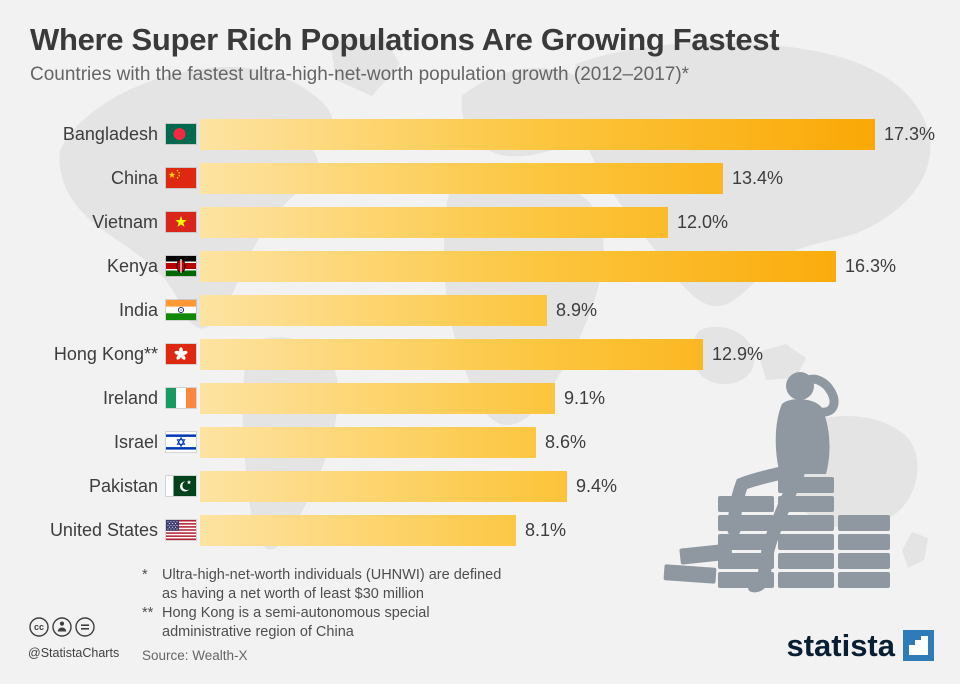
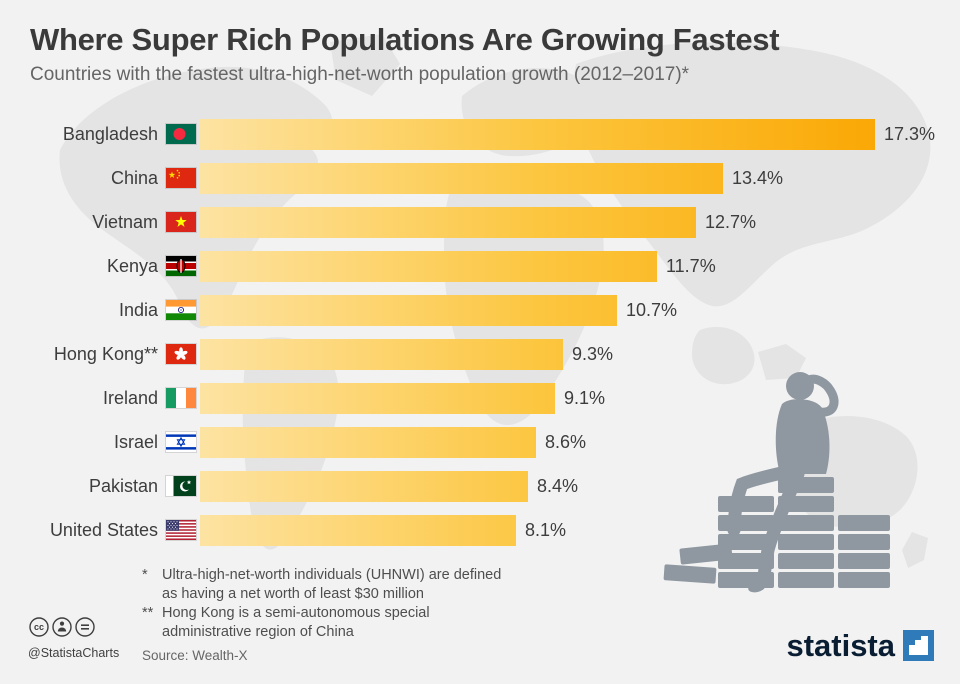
Vietnam: 12.0% -> 12.7%
Kenya: 16.3% -> 11.7%
India: 8.9% -> 10.7%
Hong Kong**: 12.9% -> 9.3%
Pakistan: 9.4% -> 8.4%
